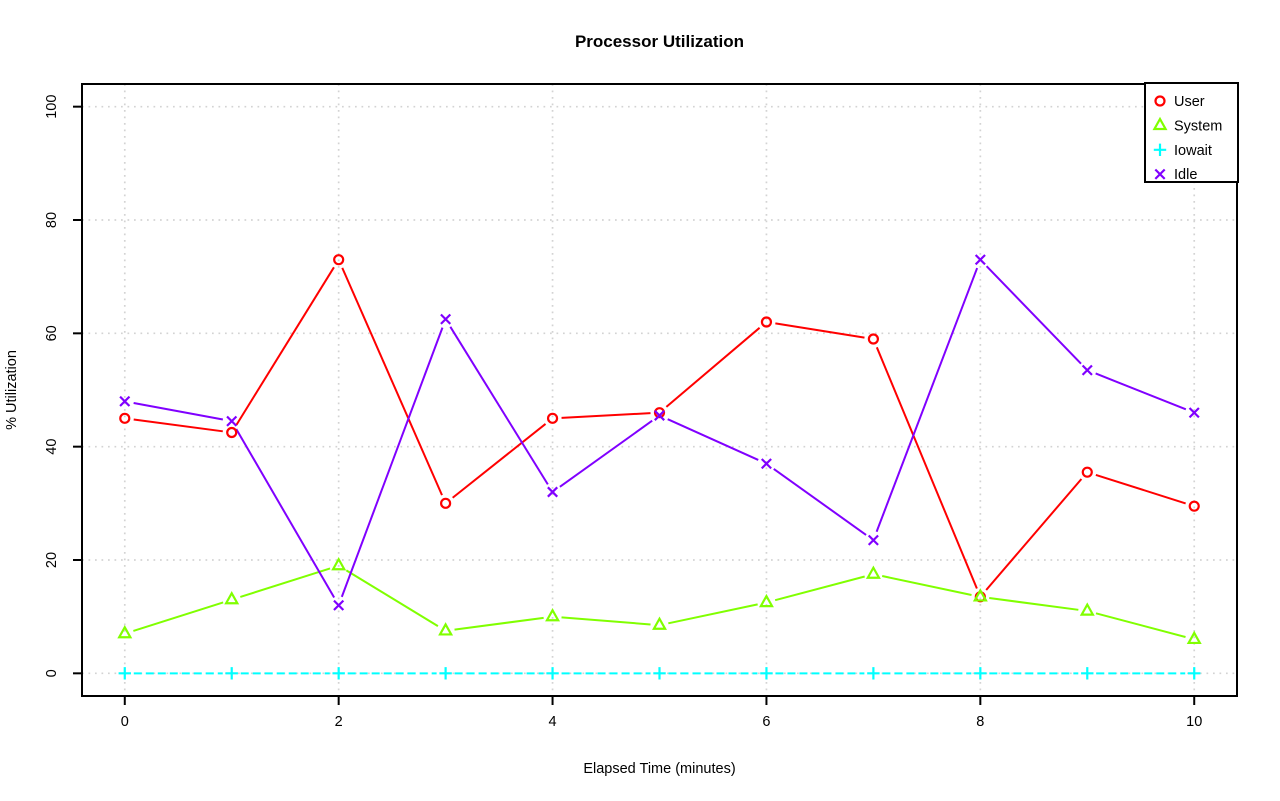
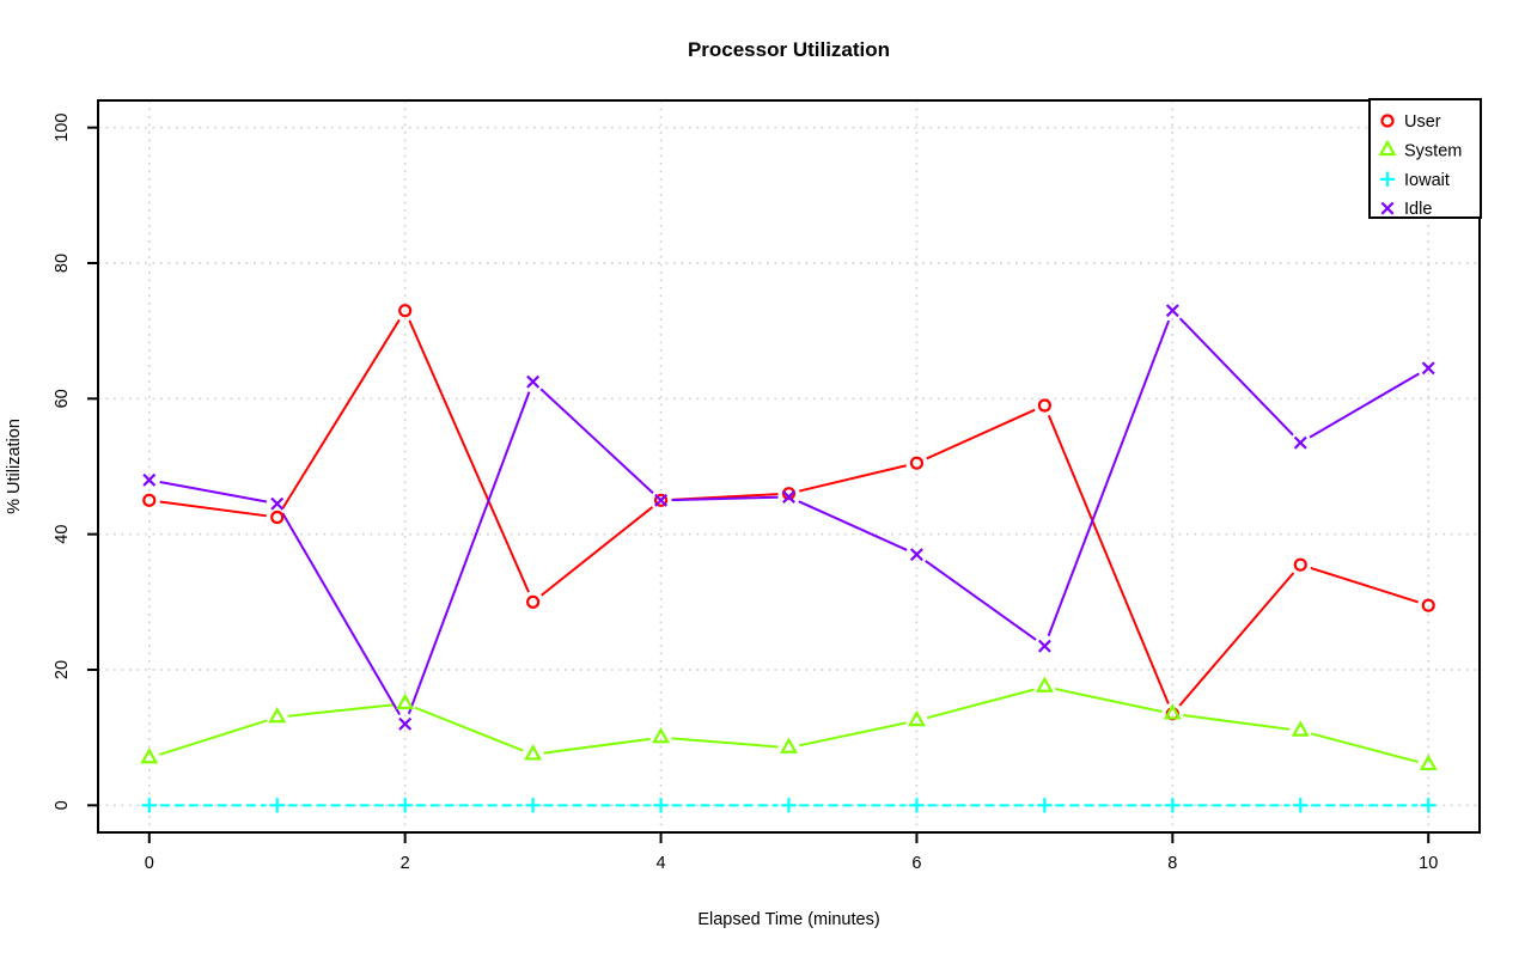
System/2: 19 -> 15
Idle/4: 32 -> 45
User/6: 62 -> 50
Idle/10: 46 -> 64
